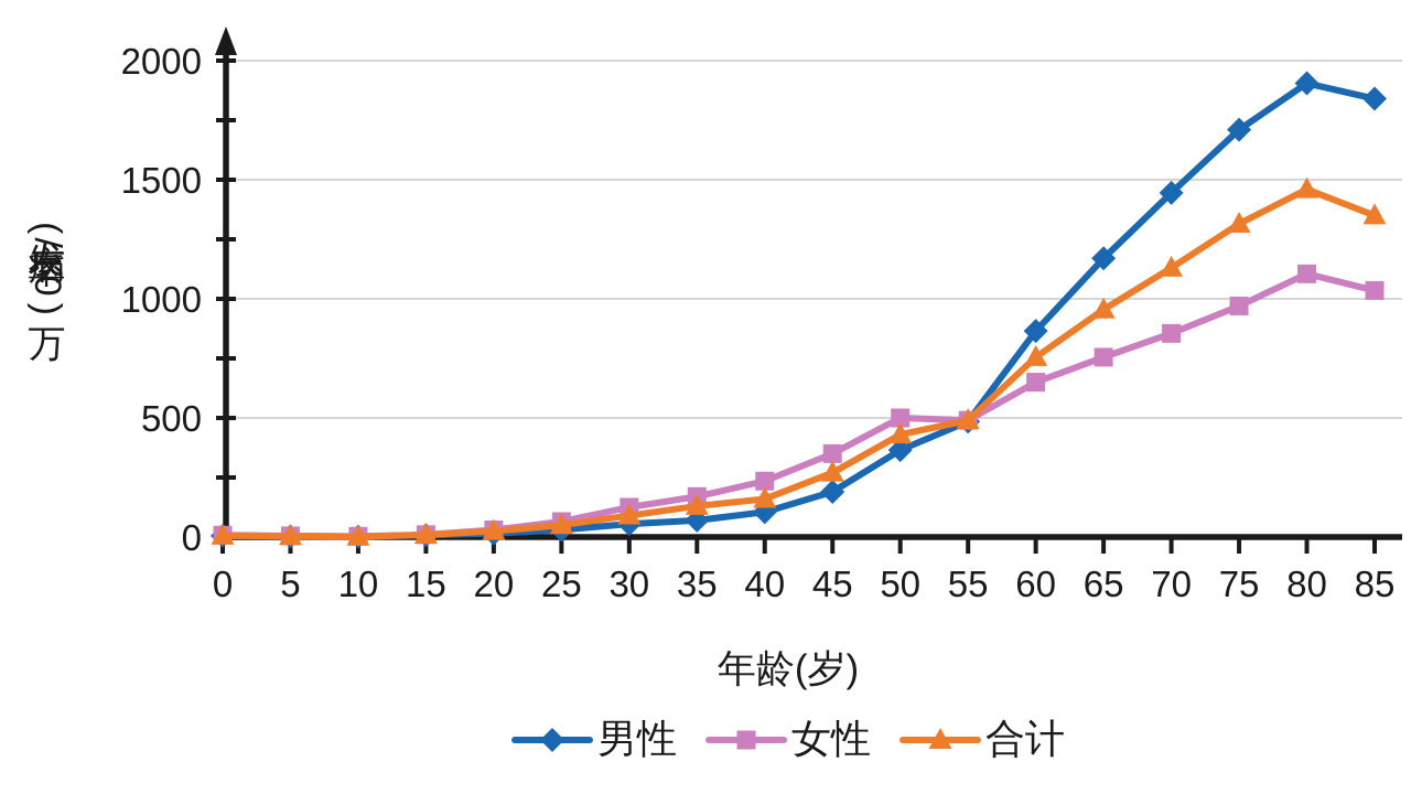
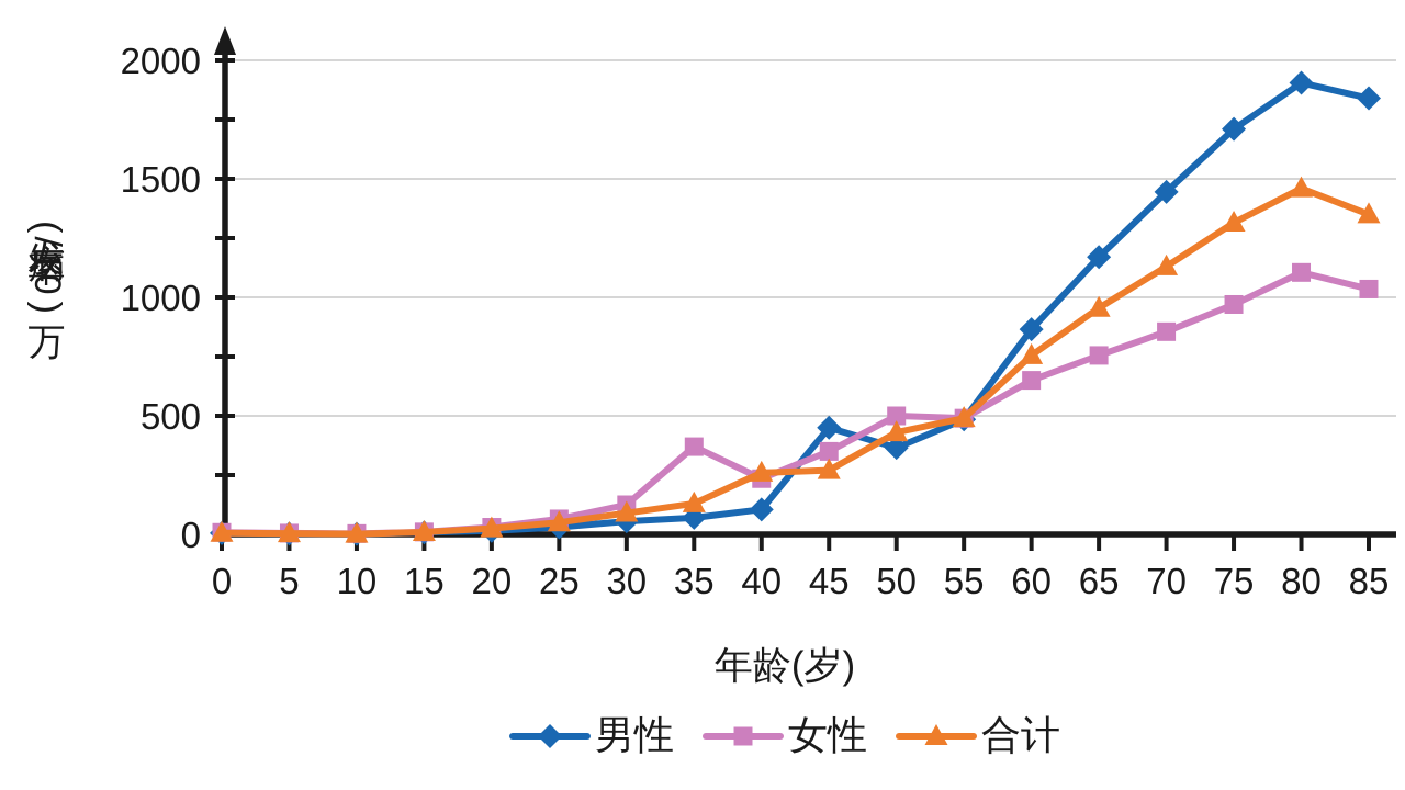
女性/35: 170 -> 370
合计/40: 160 -> 260
男性/45: 190 -> 450
